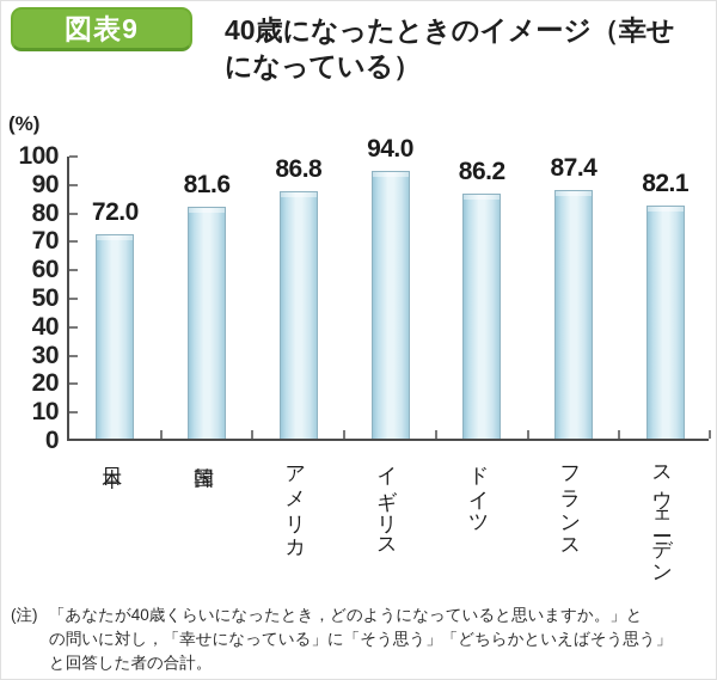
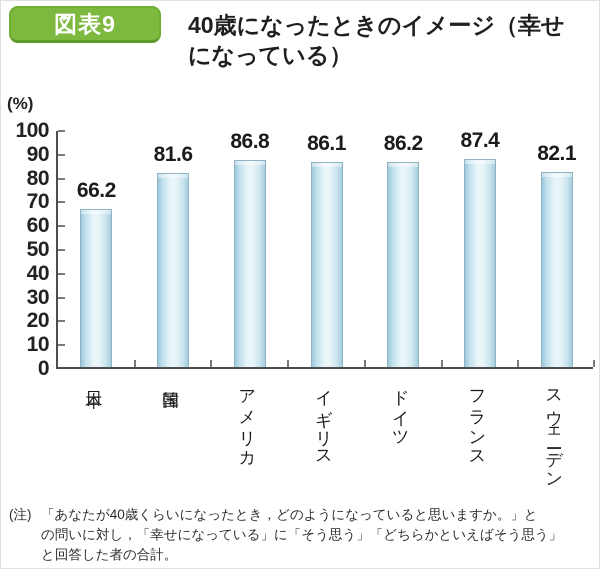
日本: 72.0 -> 66.2
イギリス: 94.0 -> 86.1
